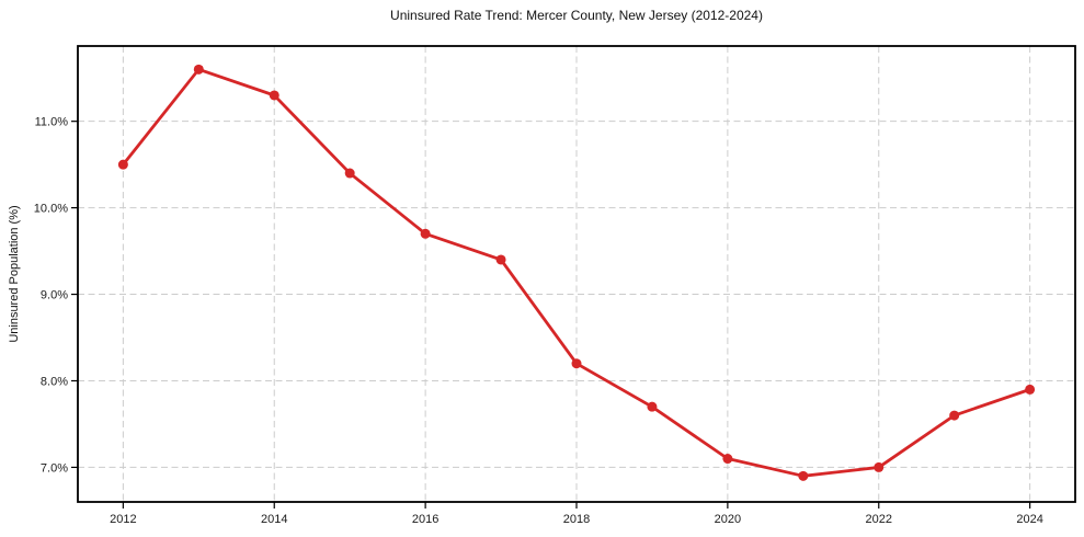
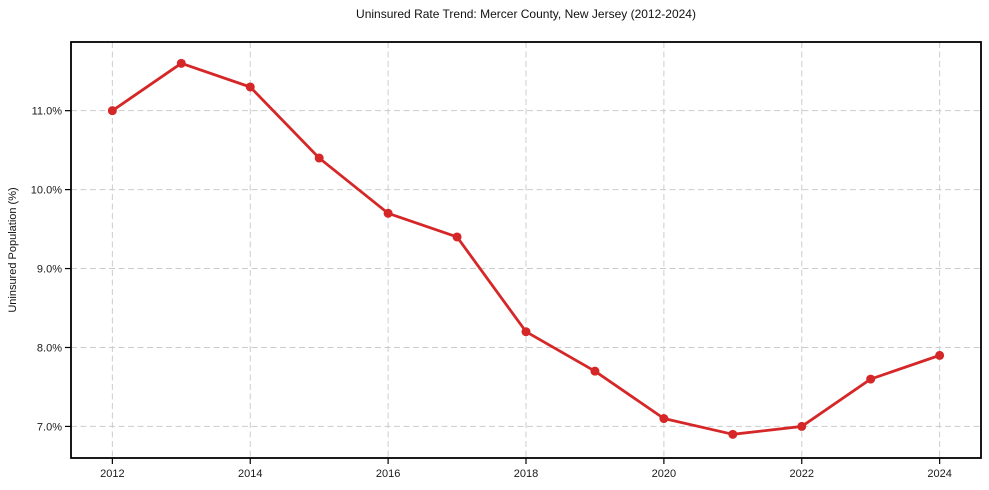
2012: 10.5% -> 11.0%
